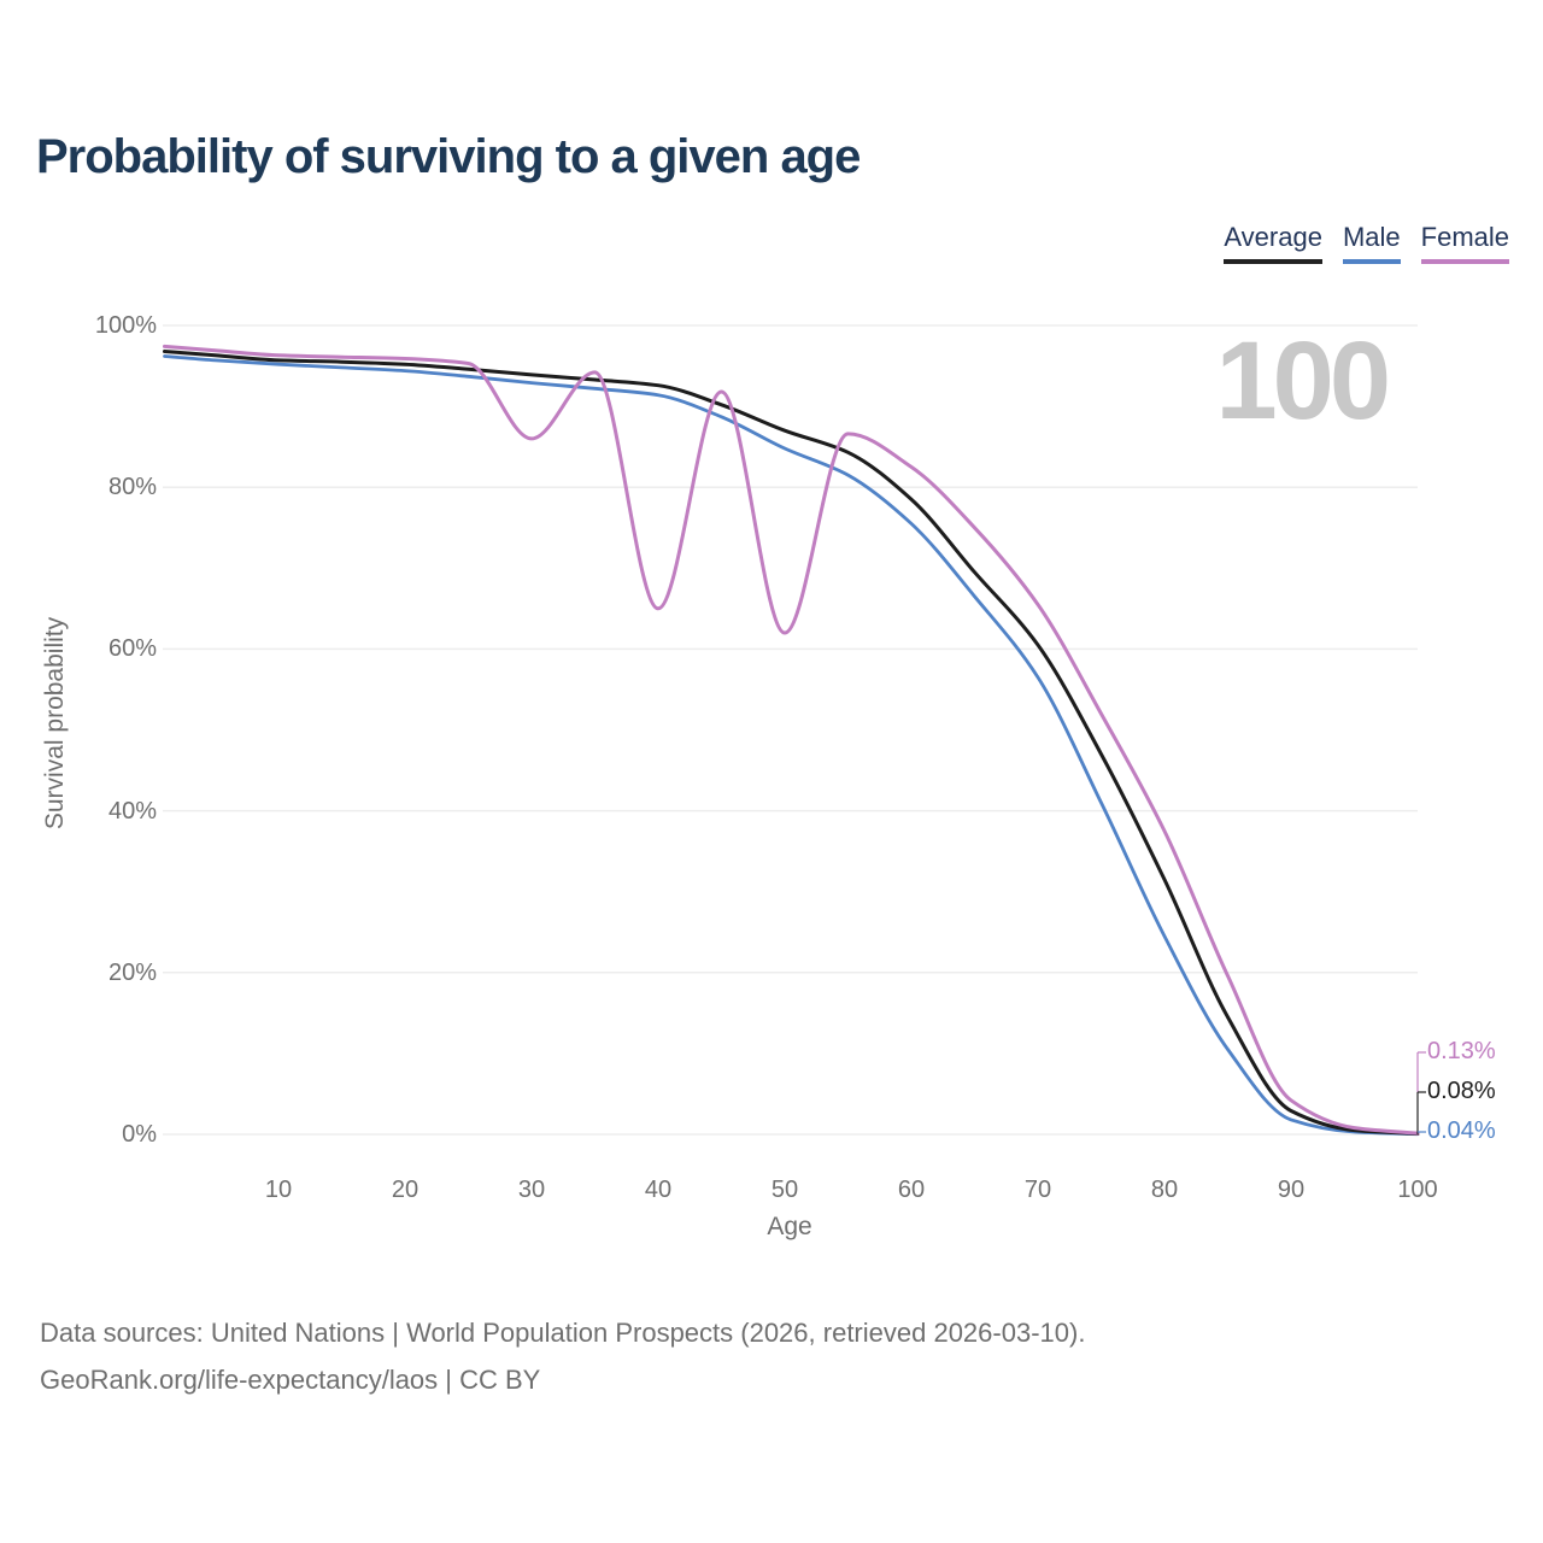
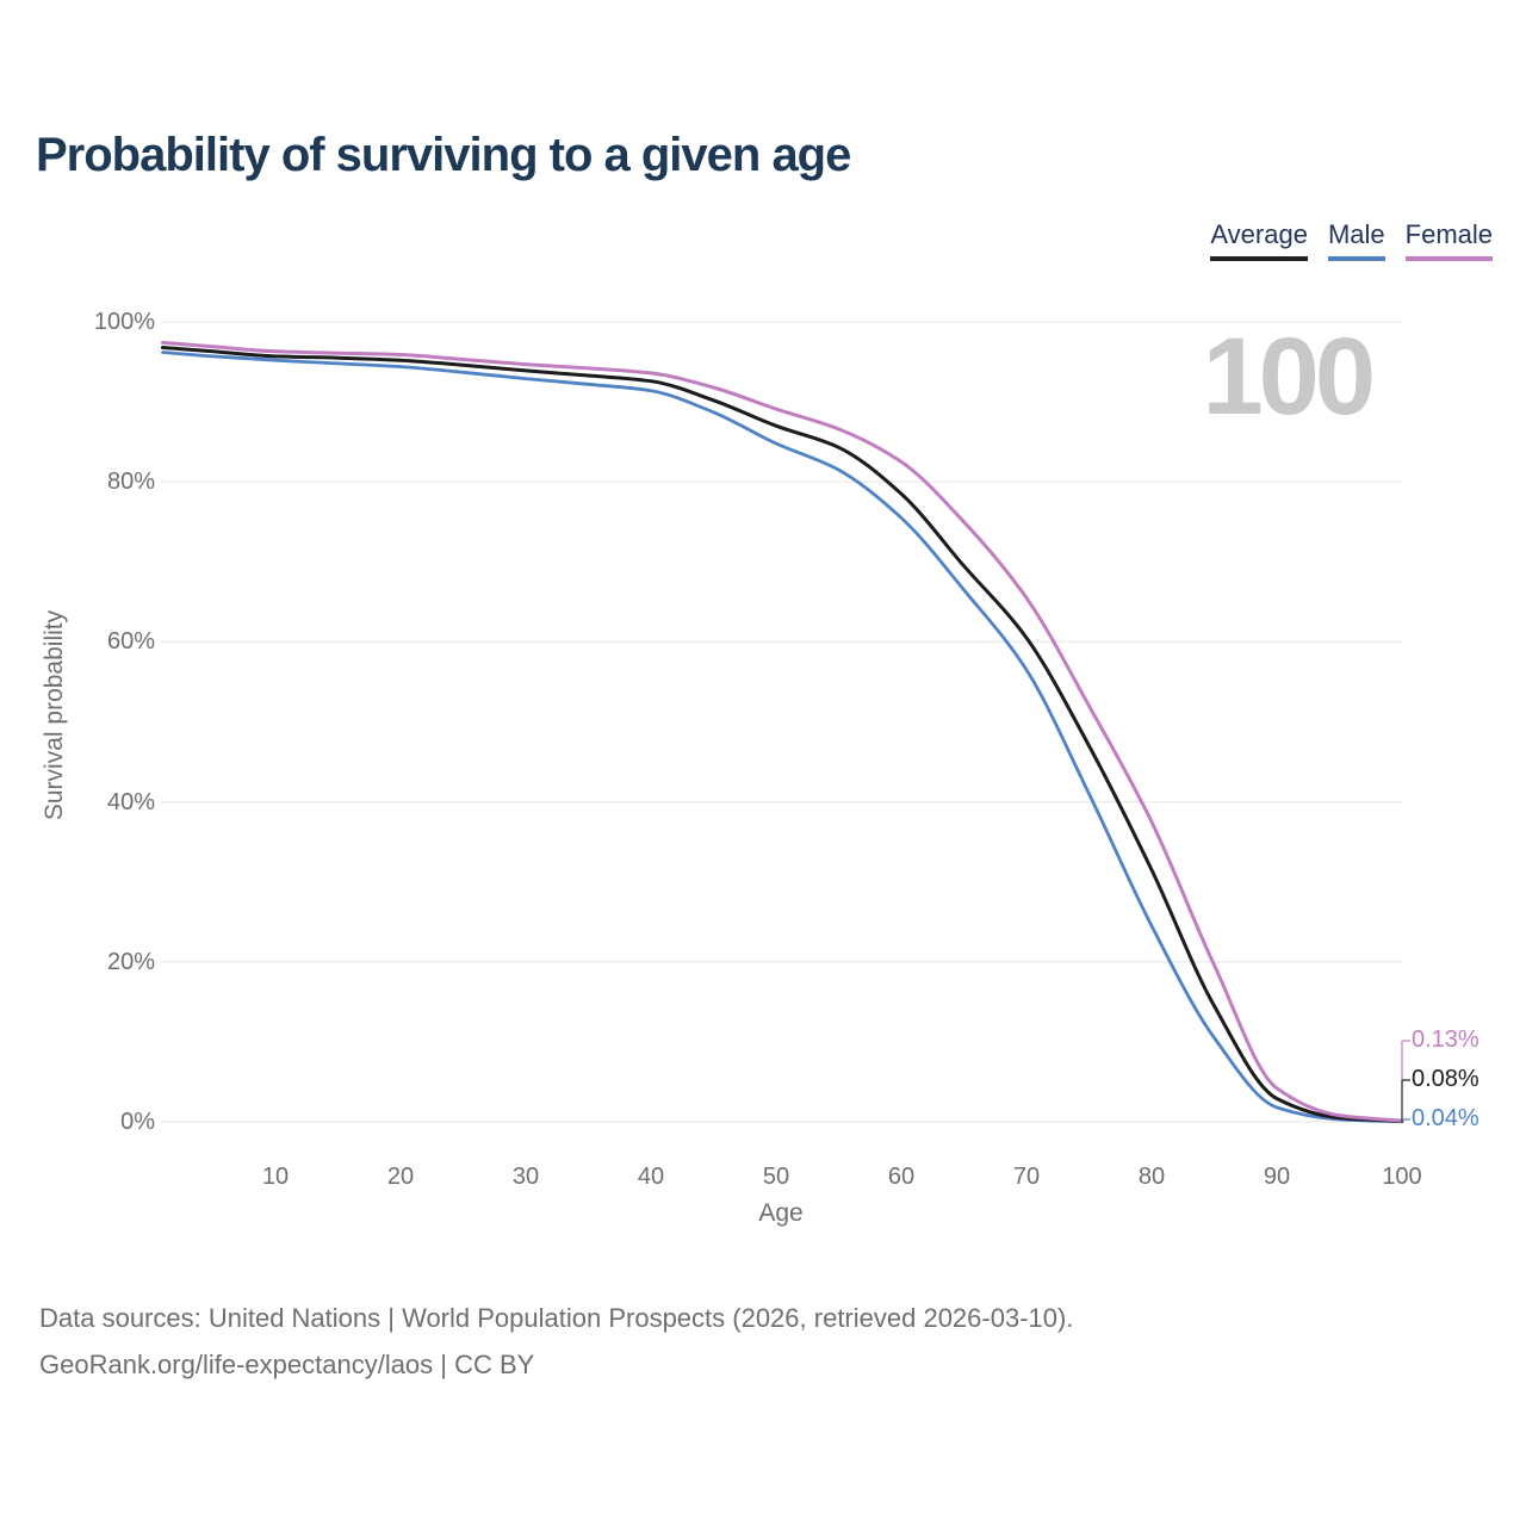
Female/30: 86% -> 95%
Female/40: 65% -> 94%
Female/50: 62% -> 89%
